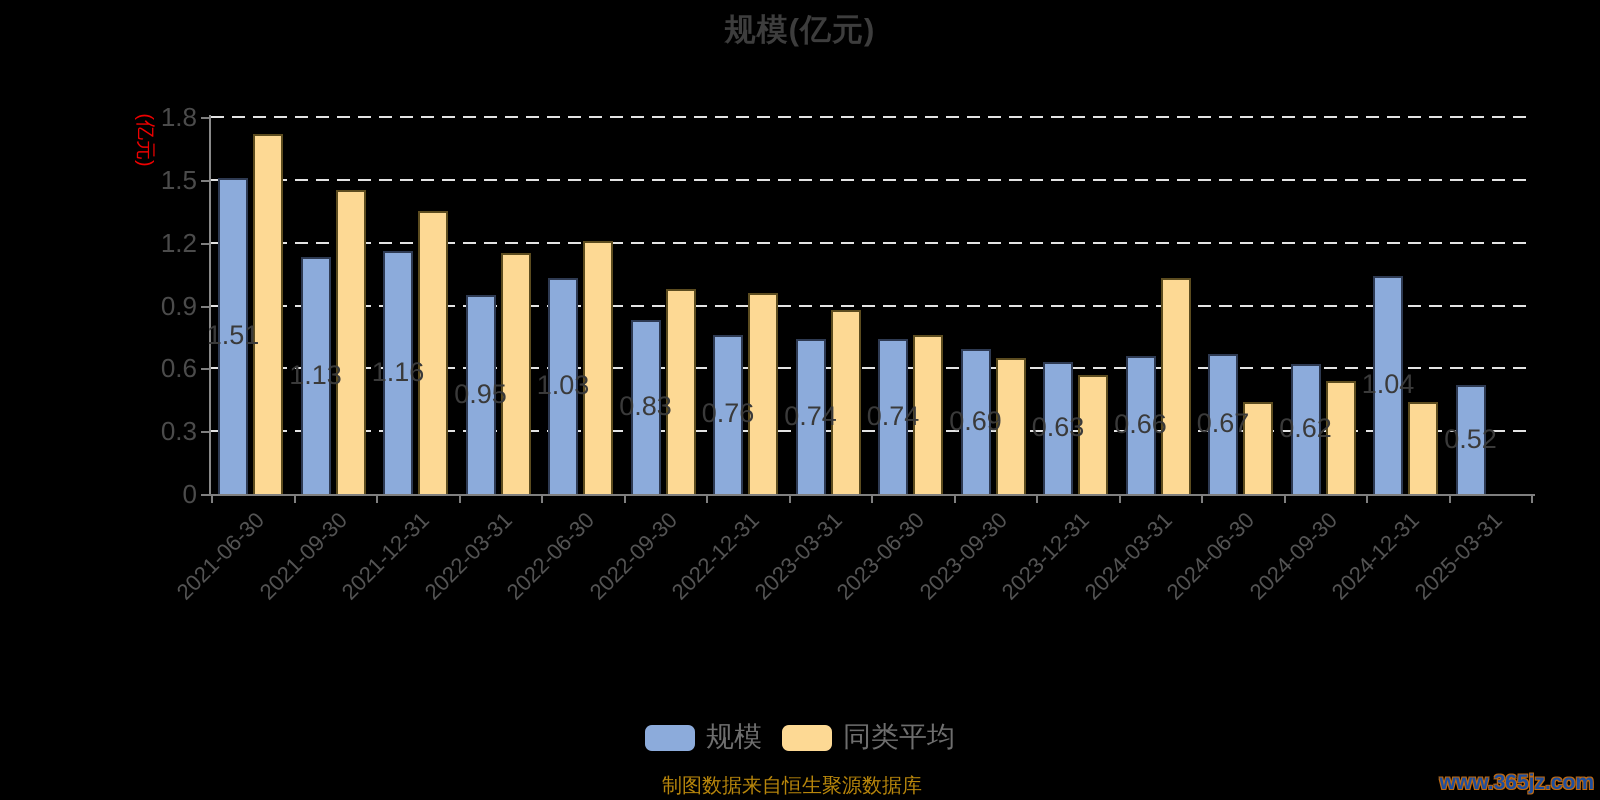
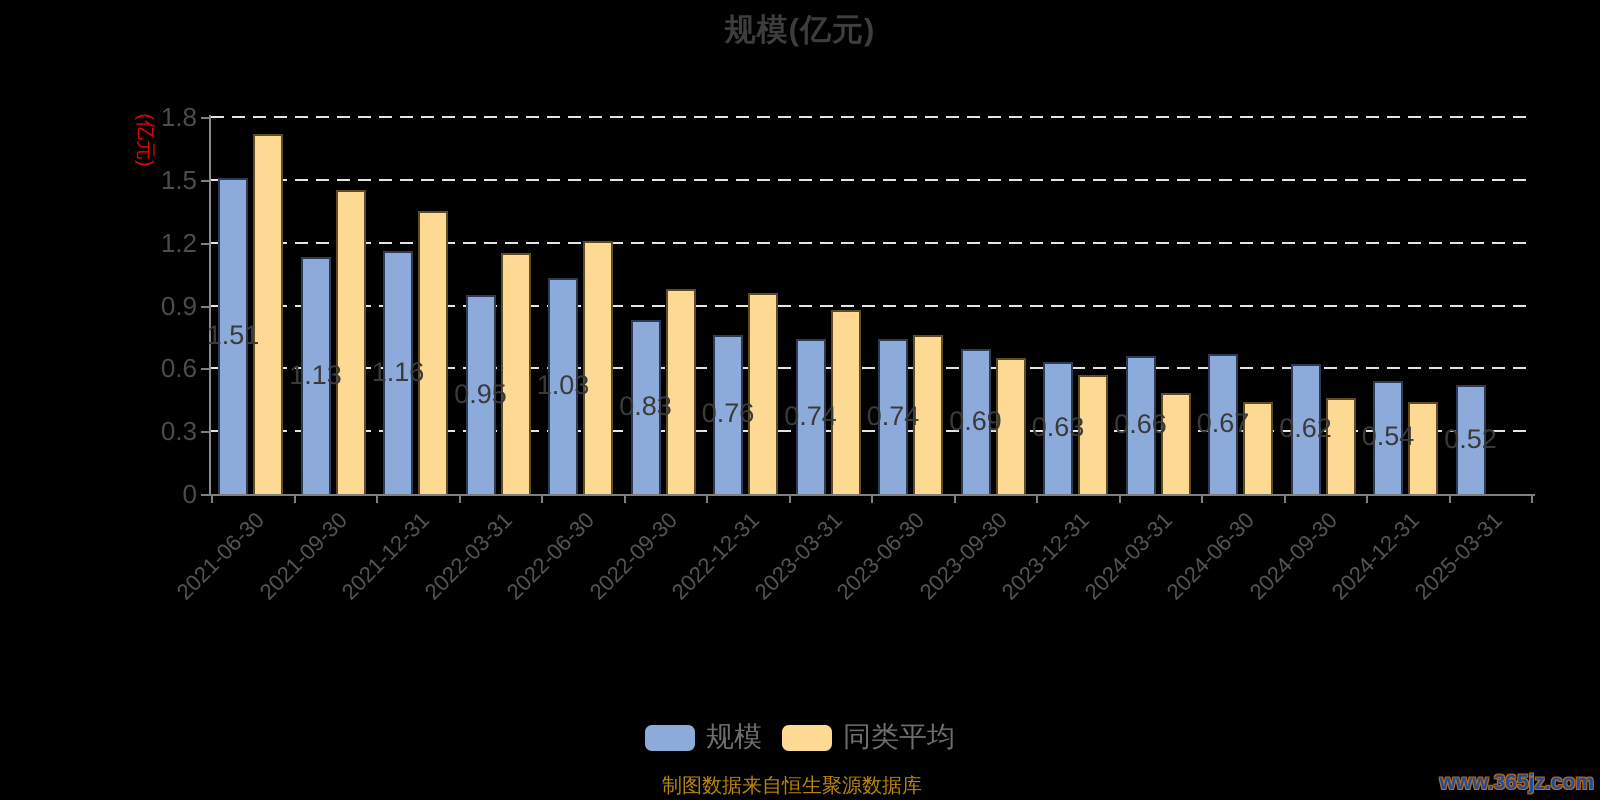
同类平均/2024-03-31: 1.03 -> 0.48
同类平均/2024-09-30: 0.54 -> 0.46
规模/2024-12-31: 1.04 -> 0.54
